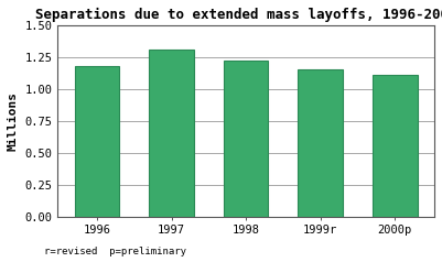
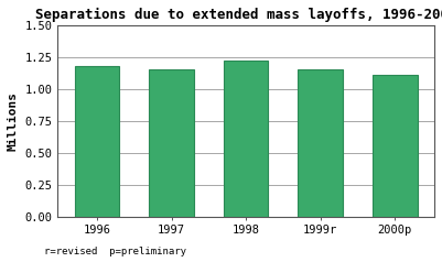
1997: 1.31 -> 1.15
